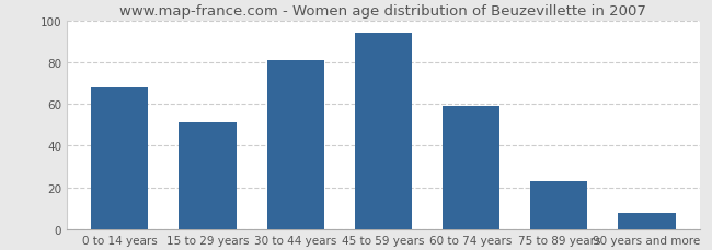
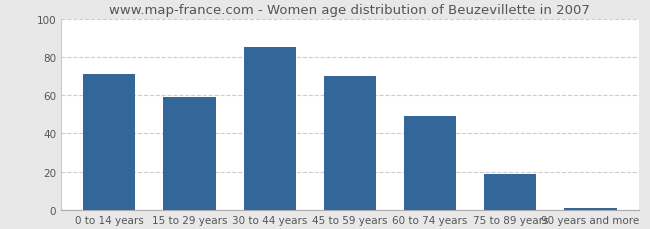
0 to 14 years: 68 -> 71
15 to 29 years: 51 -> 59
30 to 44 years: 81 -> 85
45 to 59 years: 94 -> 70
60 to 74 years: 59 -> 49
75 to 89 years: 23 -> 19
90 years and more: 8 -> 1
